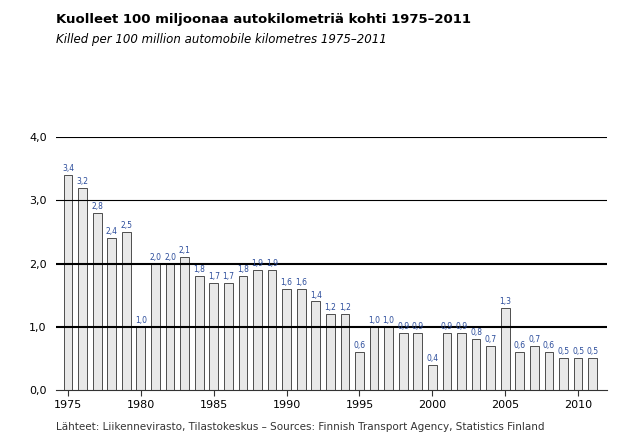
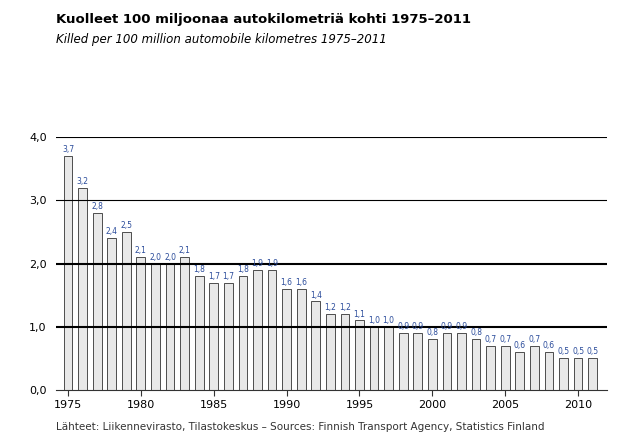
1975: 3,4 -> 3,7
1980: 1,0 -> 2,1
1995: 0,6 -> 1,1
2000: 0,4 -> 0,8
2005: 1,3 -> 0,7
